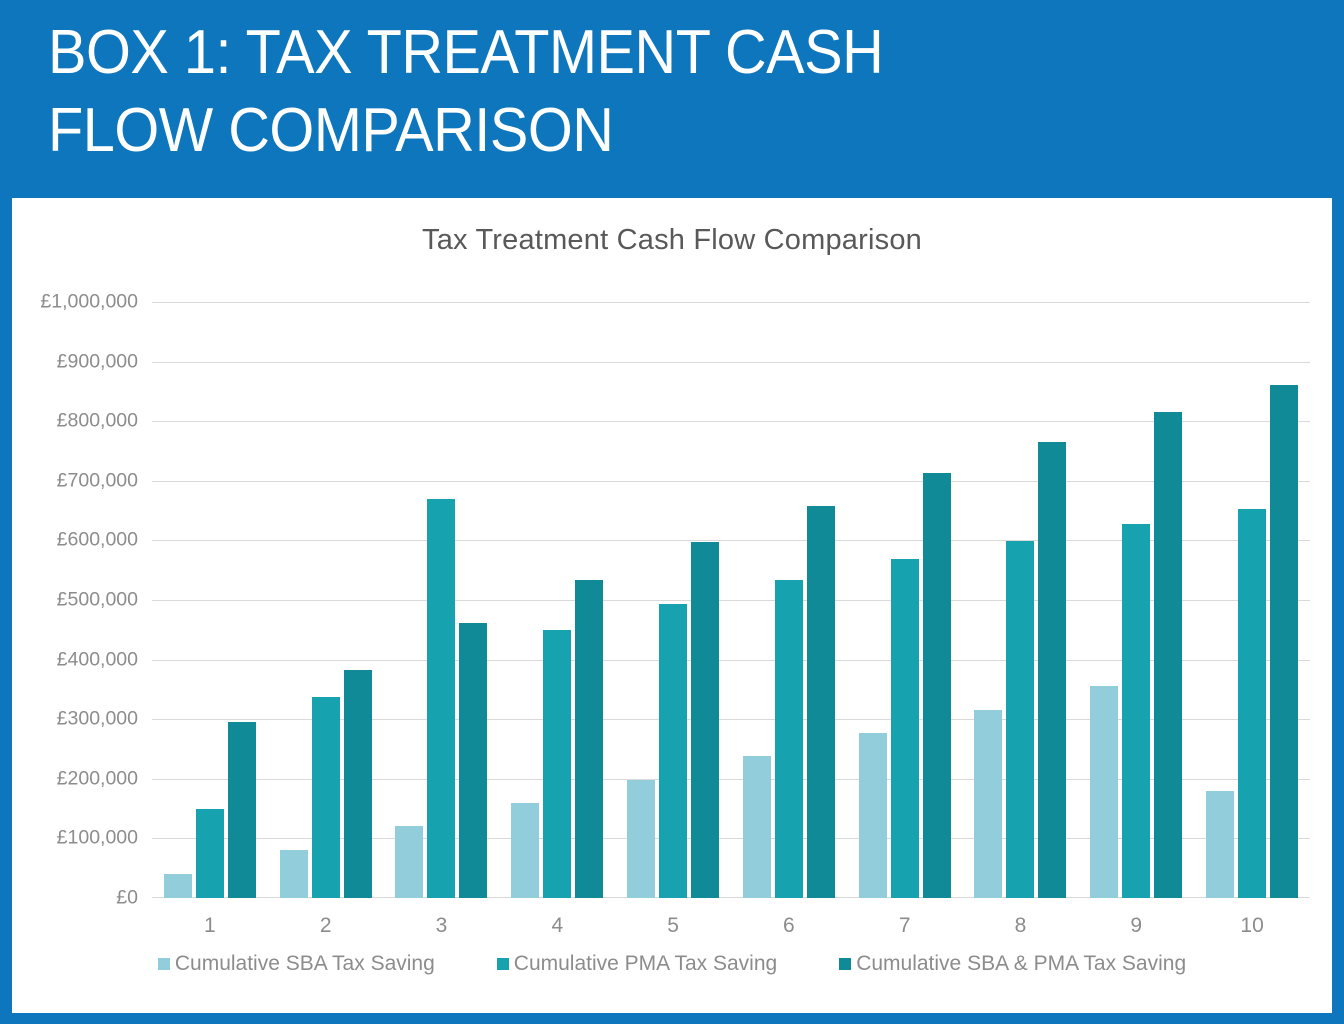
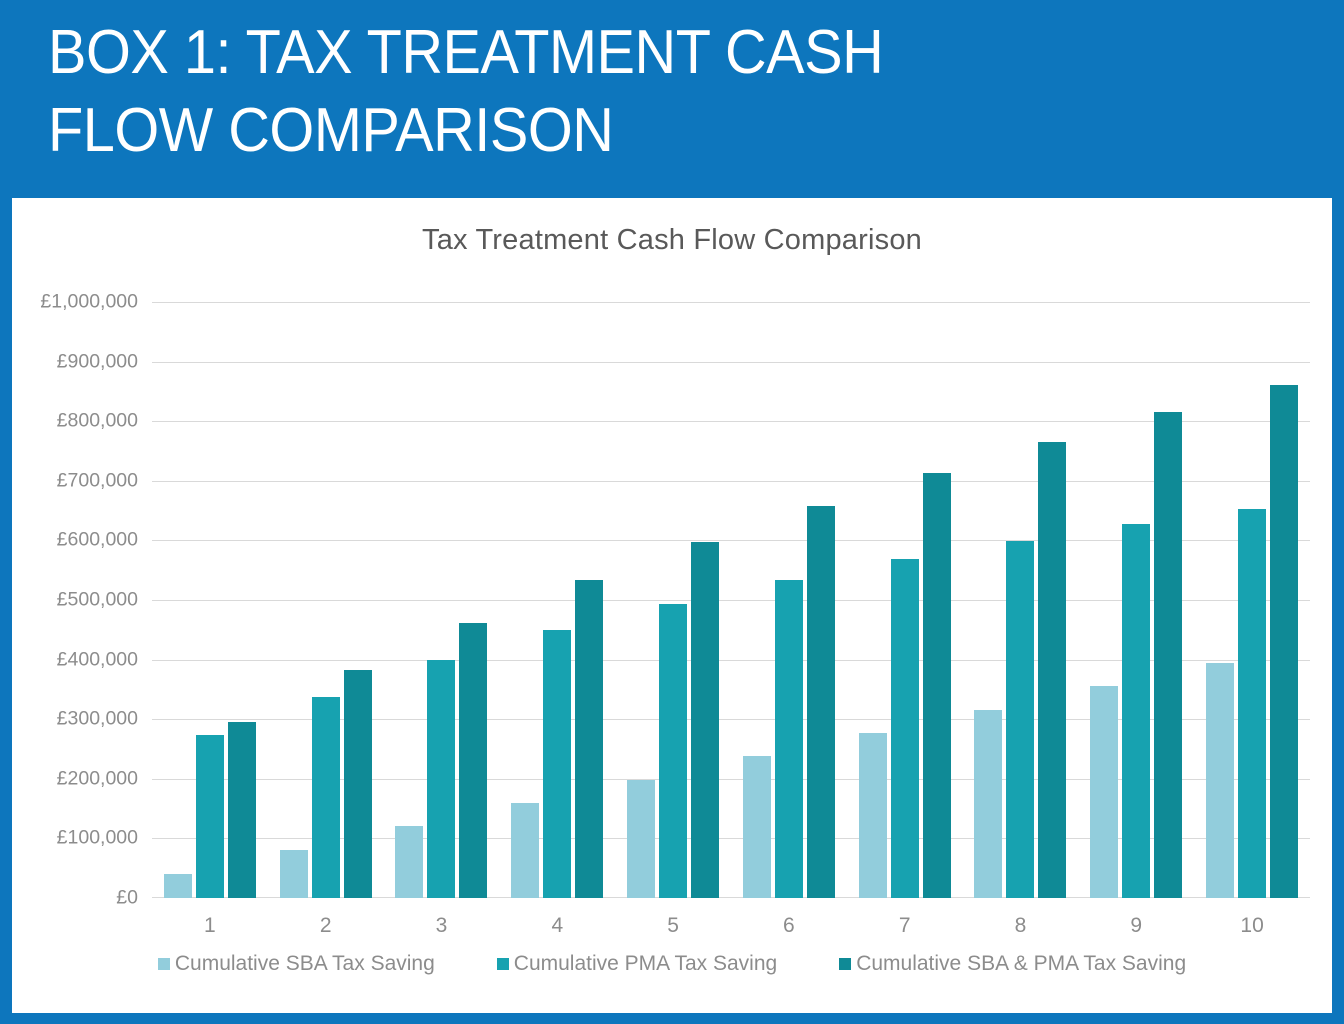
Cumulative PMA Tax Saving/1: £150000 -> £270000
Cumulative PMA Tax Saving/3: £670000 -> £400000
Cumulative SBA Tax Saving/10: £180000 -> £400000
